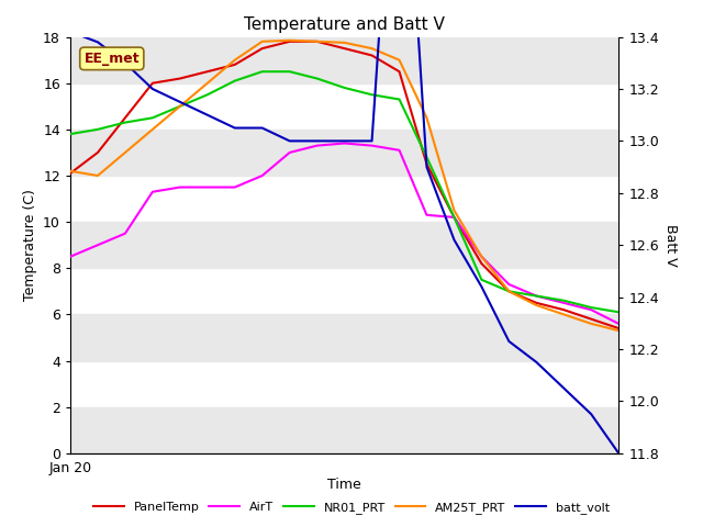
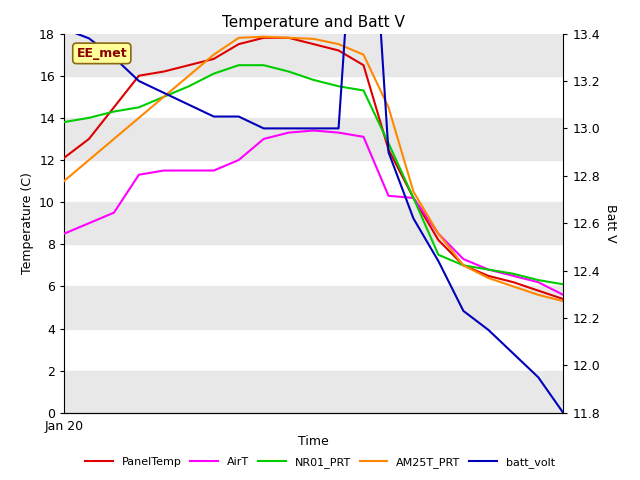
AM25T_PRT/Jan 20: 12.20 -> 11.00
